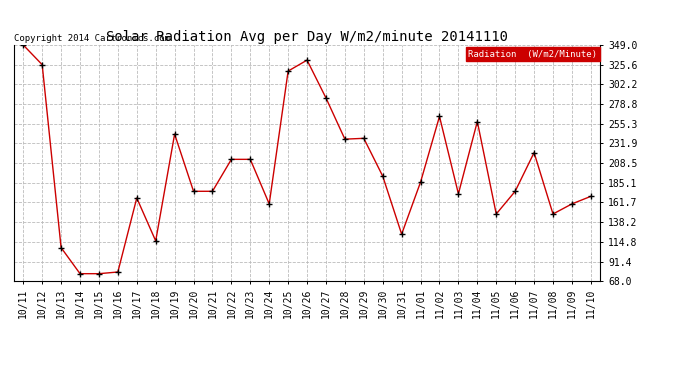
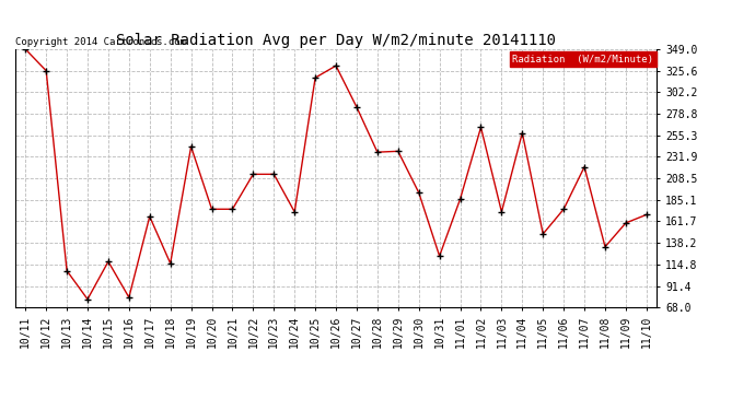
10/15: 77 -> 118
10/24: 160 -> 172
11/08: 148 -> 134
